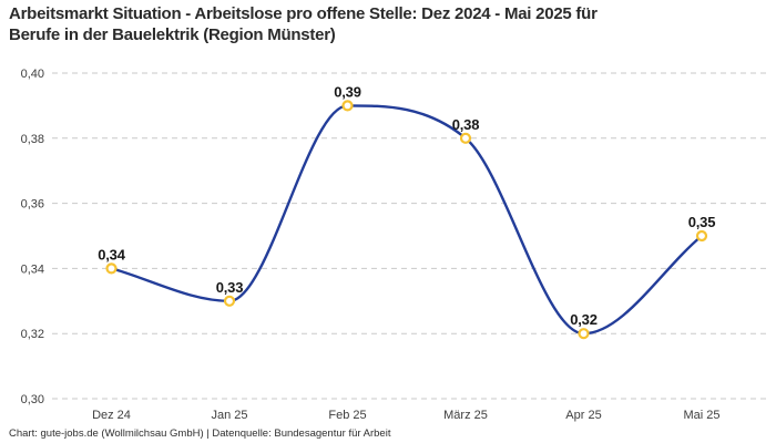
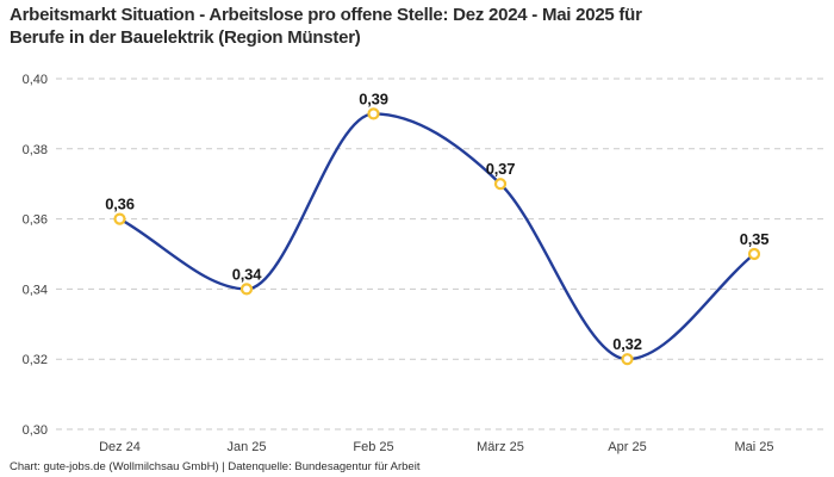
Dez 24: 0,34 -> 0,36
Jan 25: 0,33 -> 0,34
März 25: 0,38 -> 0,37
